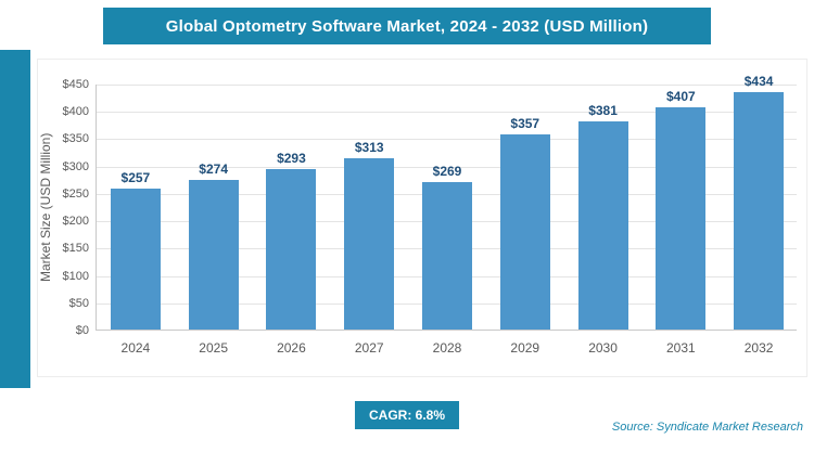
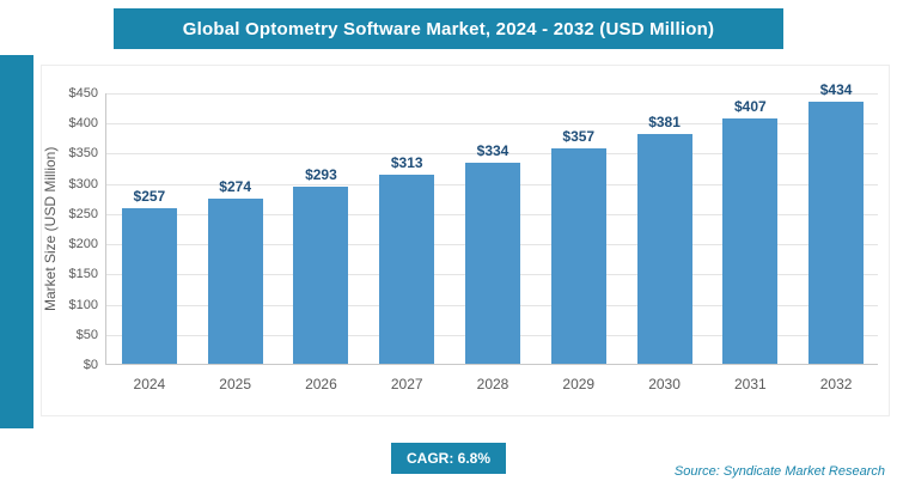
2028: $269 -> $334
